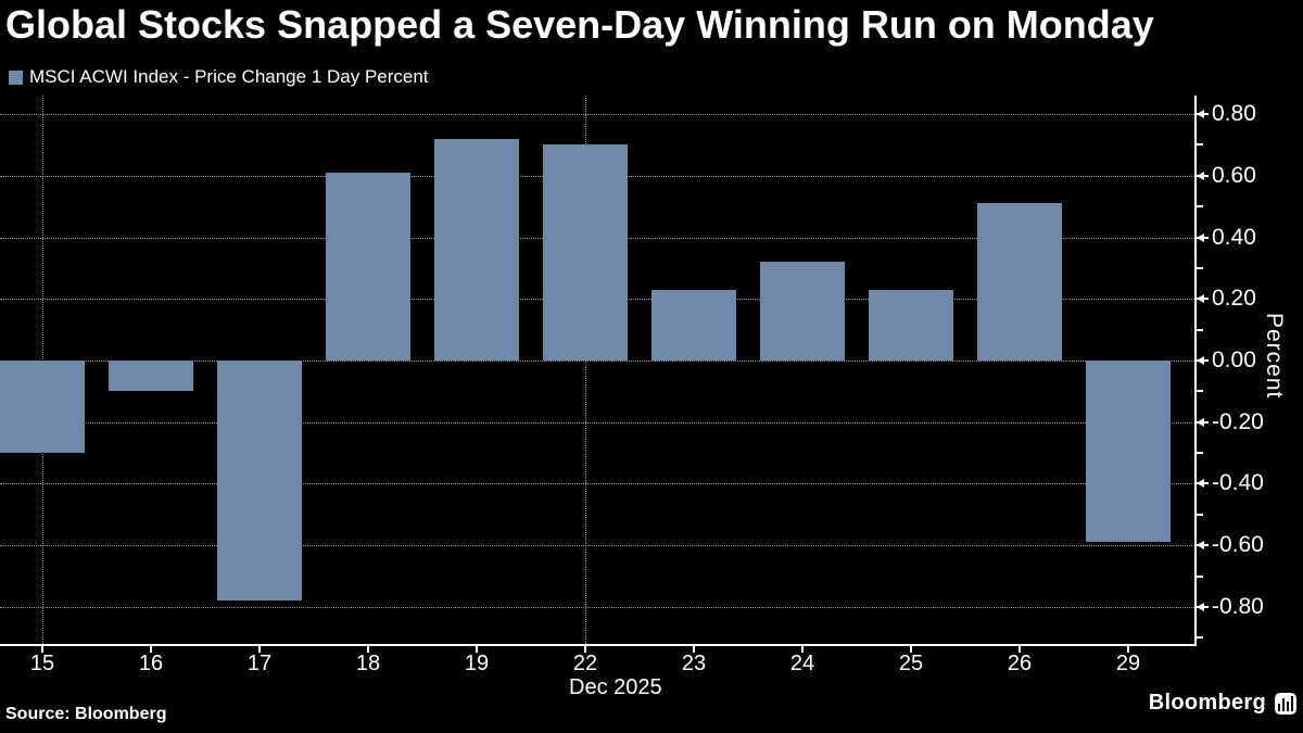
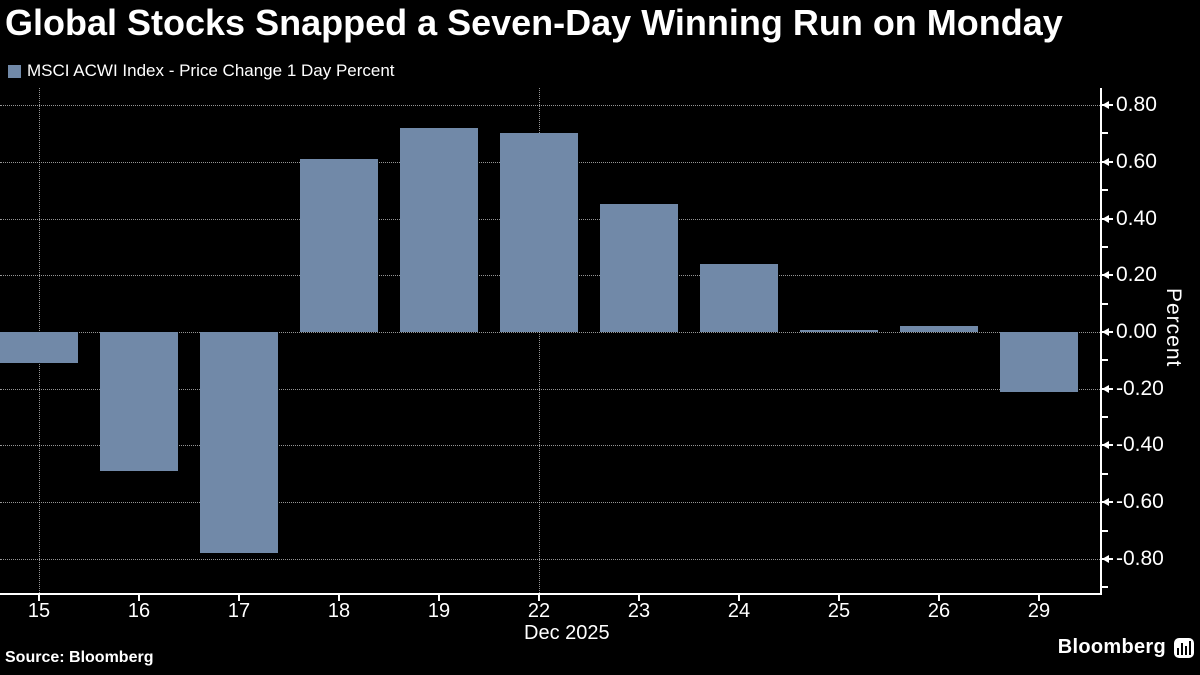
15: -0.30 -> -0.11
16: -0.10 -> -0.49
23: 0.23 -> 0.45
24: 0.32 -> 0.24
25: 0.23 -> 0.01
26: 0.51 -> 0.02
29: -0.59 -> -0.21
